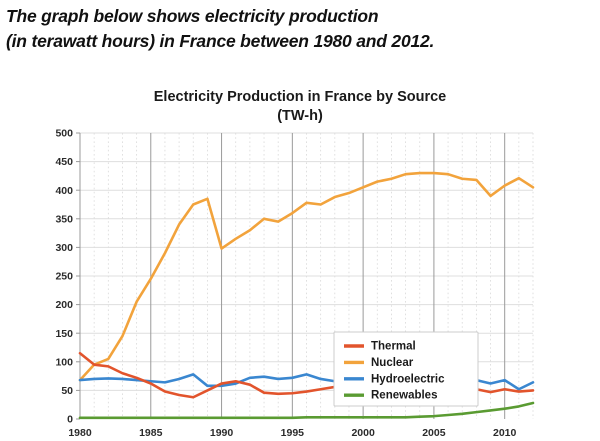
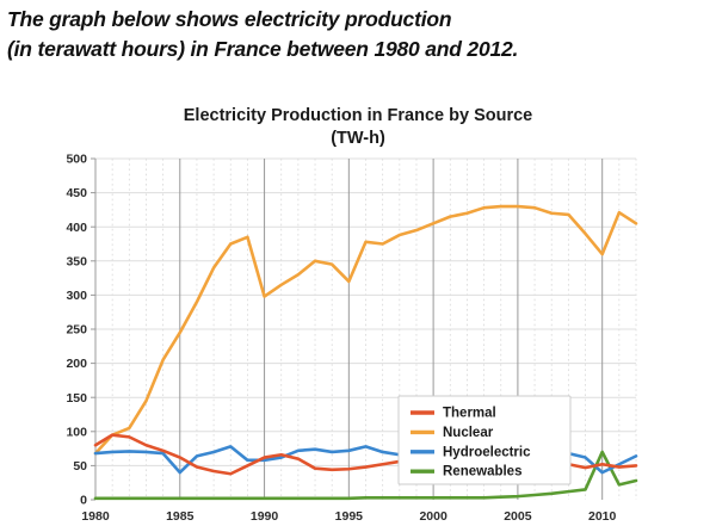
Thermal/1980: 120 -> 80
Hydroelectric/1985: 70 -> 40
Nuclear/1995: 360 -> 320
Nuclear/2010: 410 -> 360
Hydroelectric/2010: 70 -> 40
Renewables/2010: 20 -> 70
